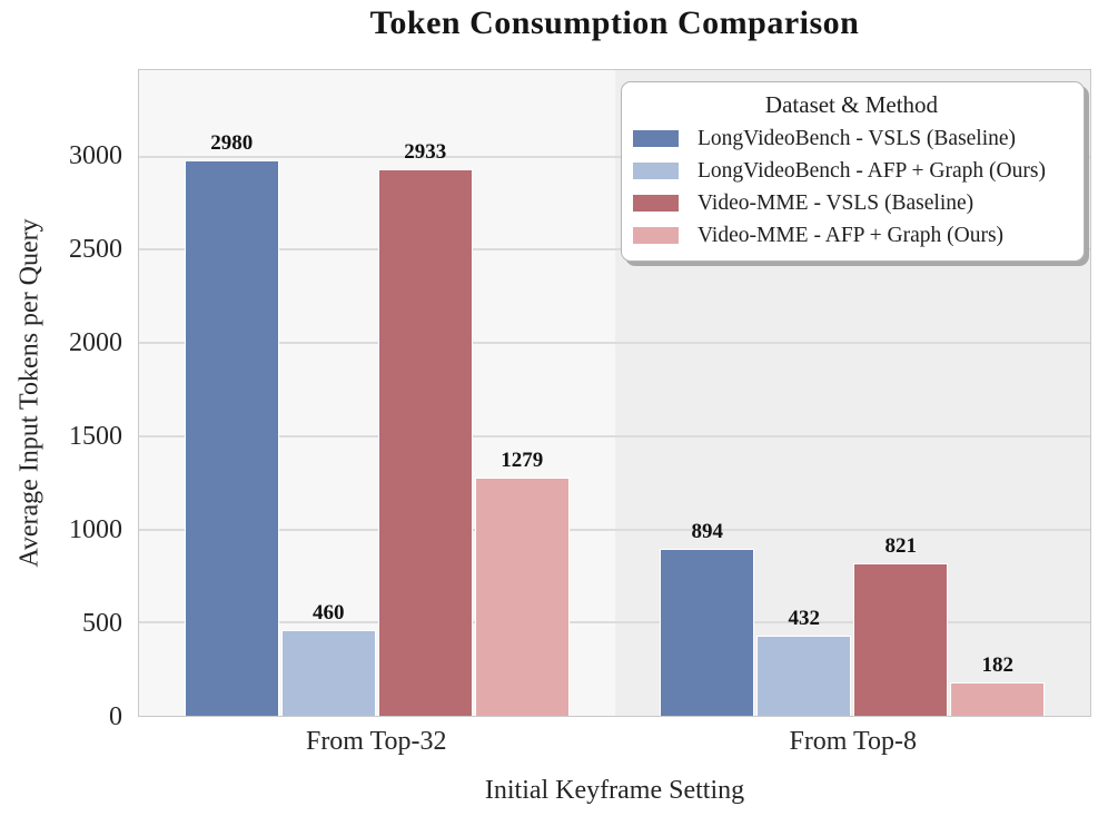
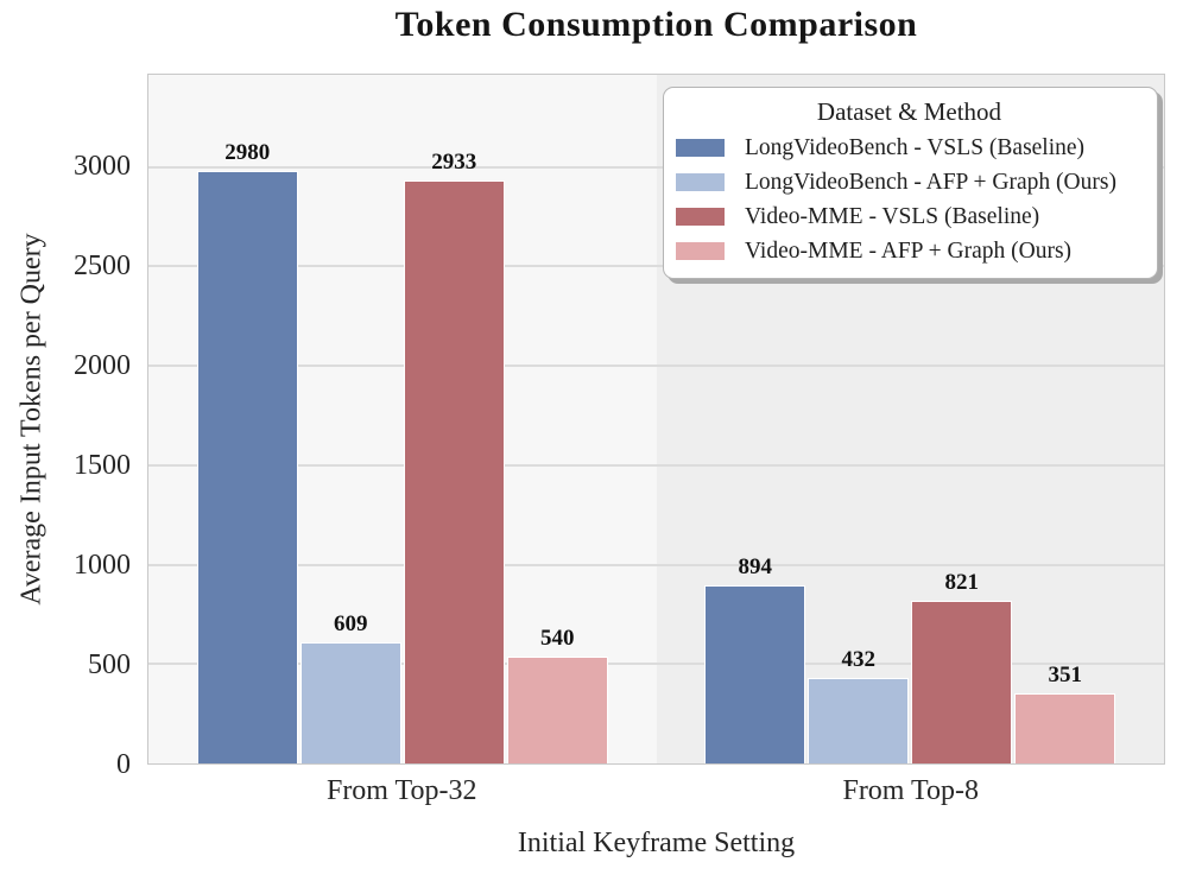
LongVideoBench - AFP + Graph (Ours)/From Top-32: 460 -> 609
Video-MME - AFP + Graph (Ours)/From Top-32: 1279 -> 540
Video-MME - AFP + Graph (Ours)/From Top-8: 182 -> 351
